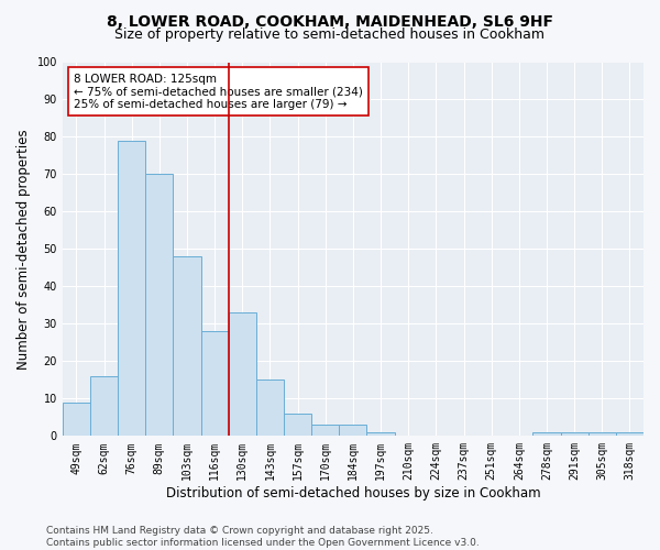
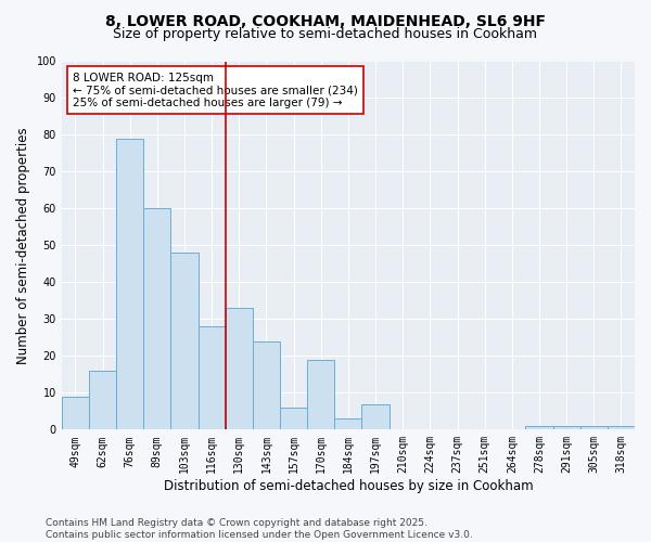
89sqm: 70 -> 60
143sqm: 15 -> 24
170sqm: 3 -> 19
197sqm: 1 -> 7
